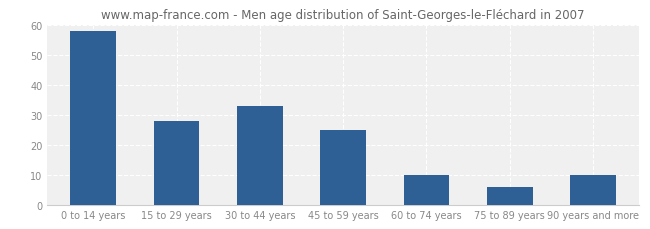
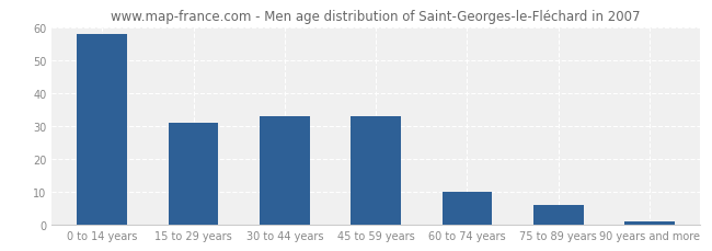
15 to 29 years: 28 -> 31
45 to 59 years: 25 -> 33
90 years and more: 10 -> 1
